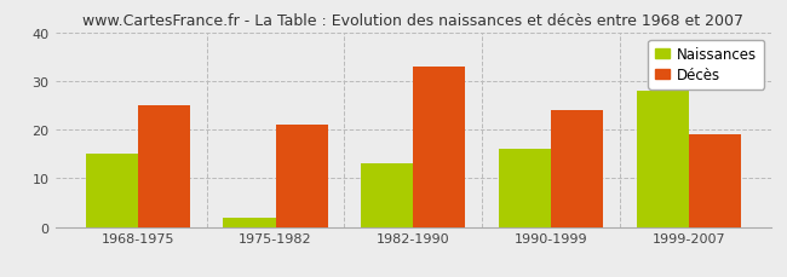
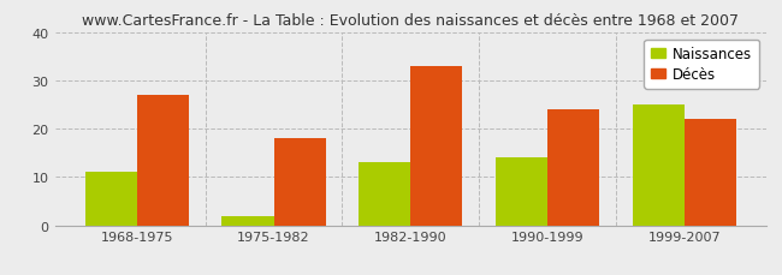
Naissances/1968-1975: 15 -> 11
Décès/1968-1975: 25 -> 27
Décès/1975-1982: 21 -> 18
Naissances/1990-1999: 16 -> 14
Naissances/1999-2007: 28 -> 25
Décès/1999-2007: 19 -> 22
